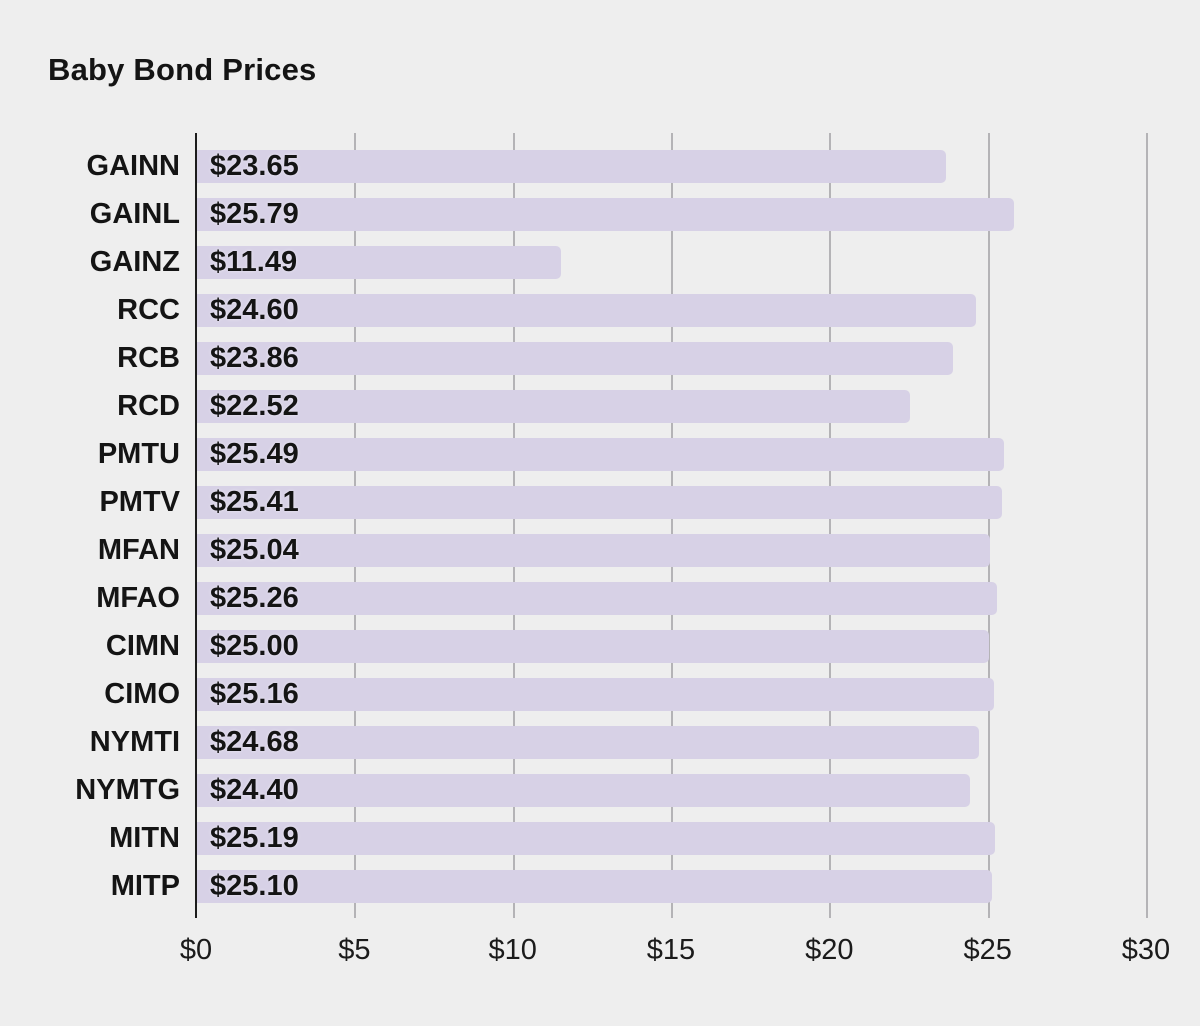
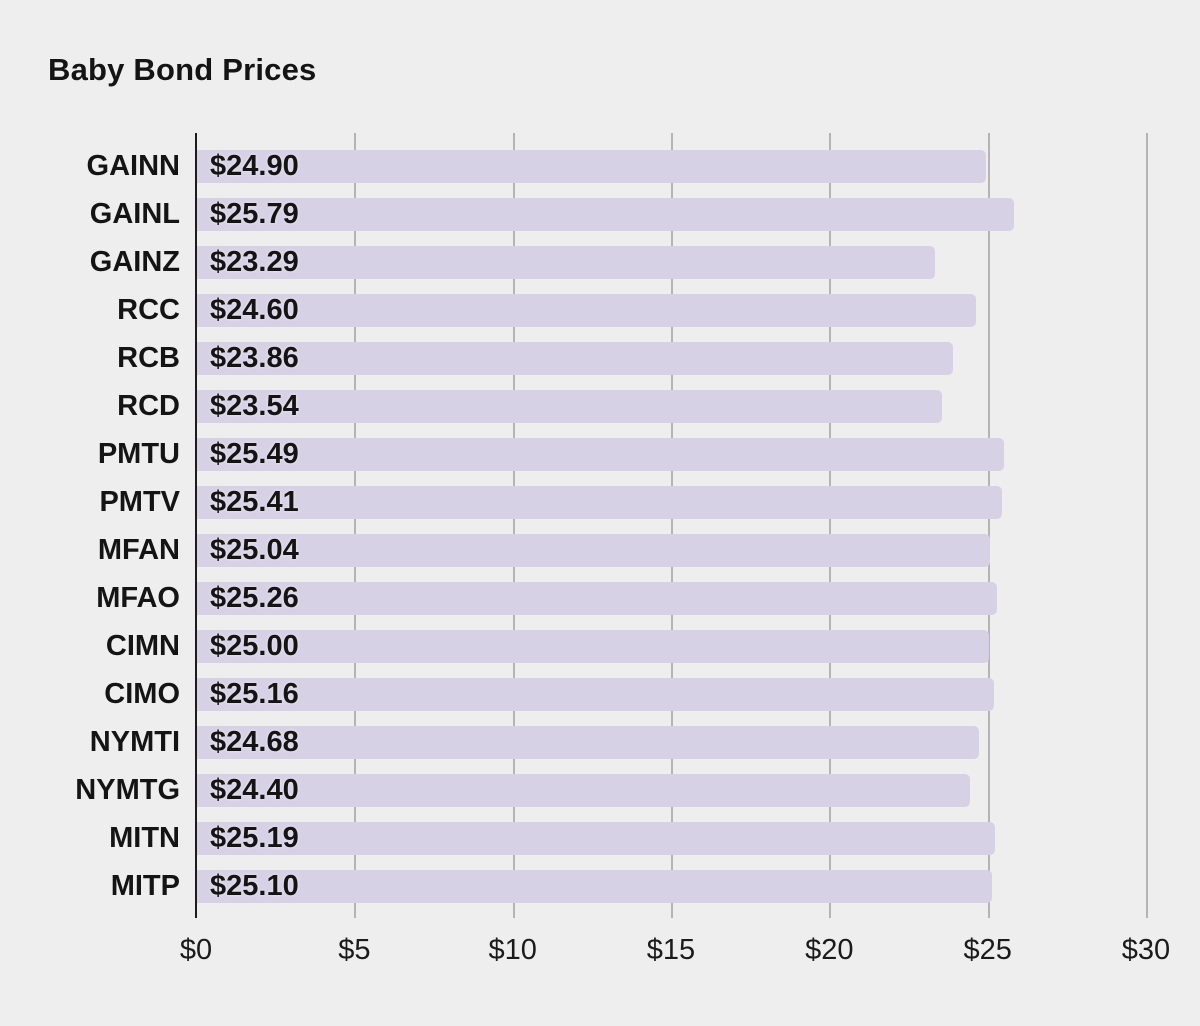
GAINN: $23.65 -> $24.90
GAINZ: $11.49 -> $23.29
RCD: $22.52 -> $23.54
